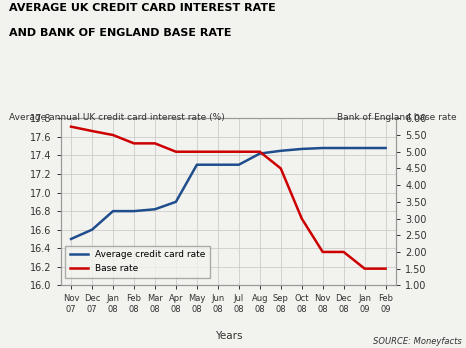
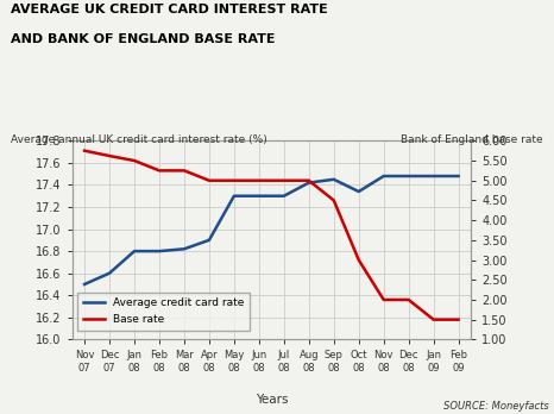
Average credit card rate/Oct 08: 17.47 -> 17.34
